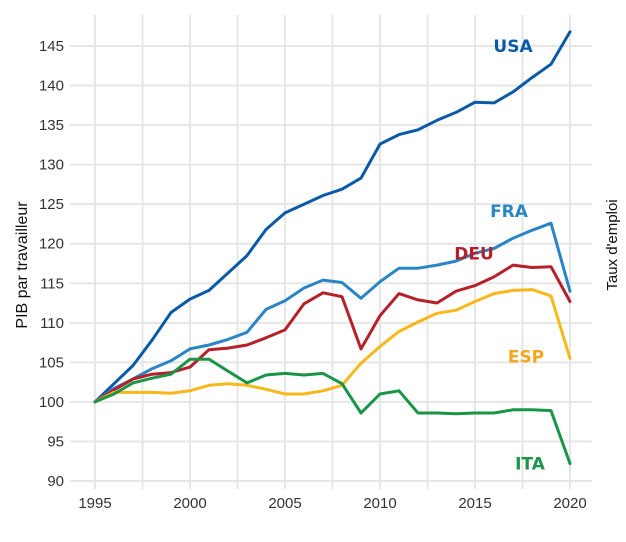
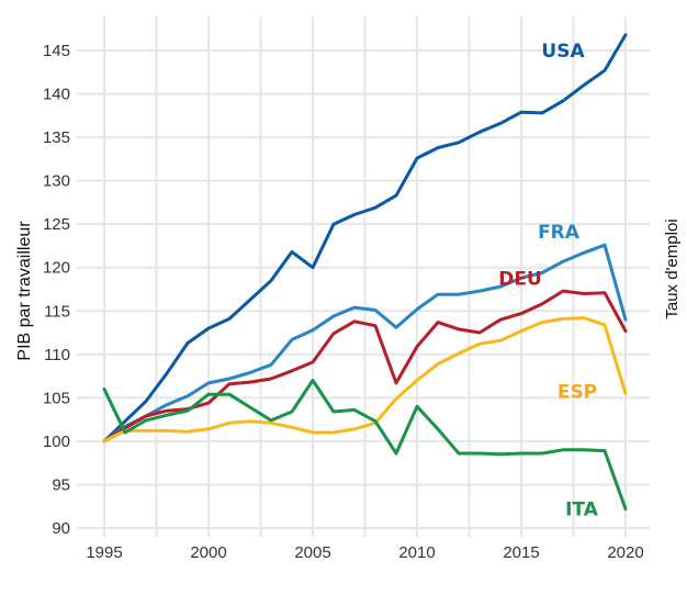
ITA/1995: 100 -> 106
USA/2005: 124 -> 120
ITA/2005: 104 -> 107
ITA/2010: 101 -> 104
